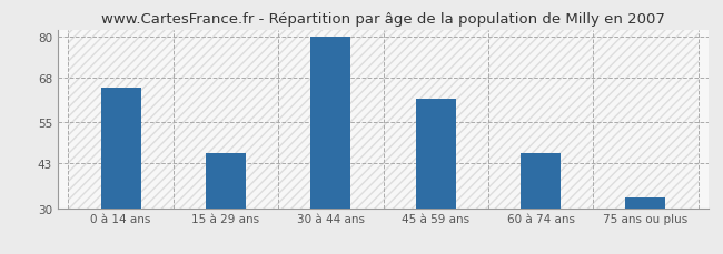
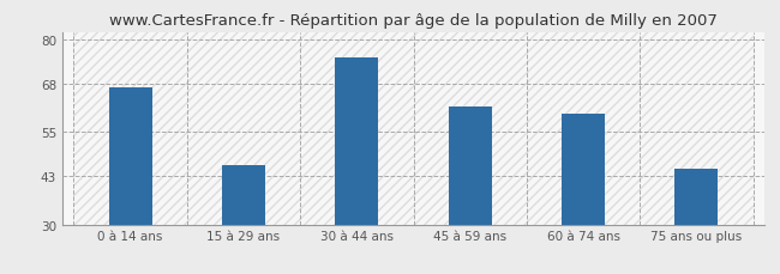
0 à 14 ans: 65 -> 67
30 à 44 ans: 80 -> 75
60 à 74 ans: 46 -> 60
75 ans ou plus: 33 -> 45
